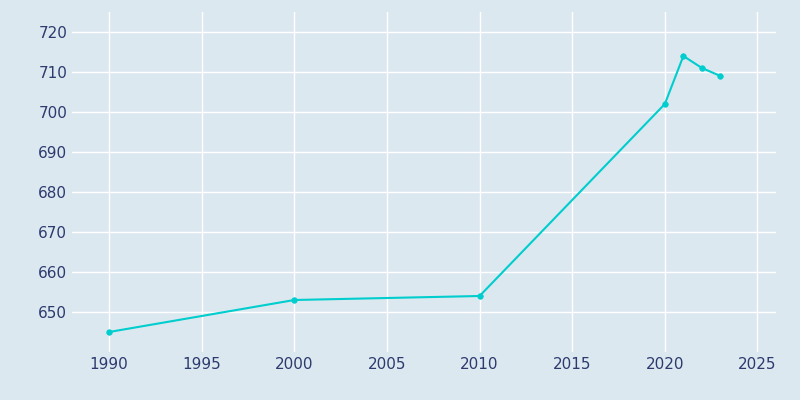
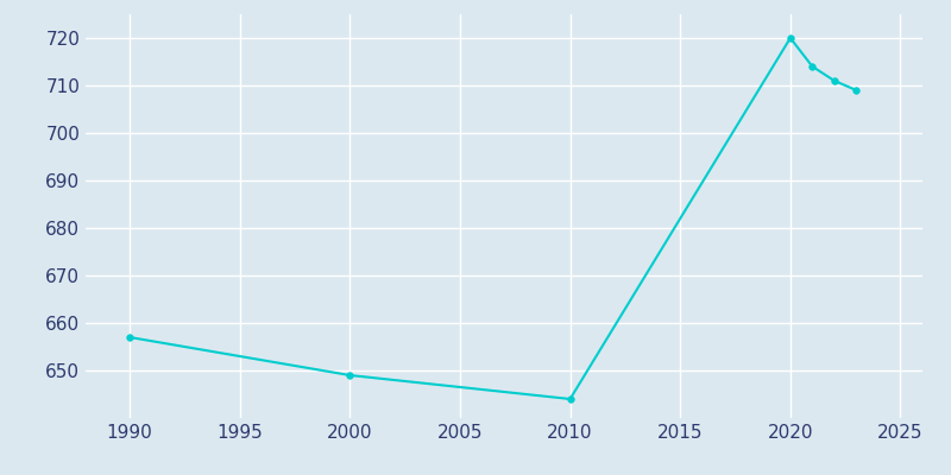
1990: 645 -> 657
2000: 653 -> 649
2010: 654 -> 644
2020: 702 -> 720
